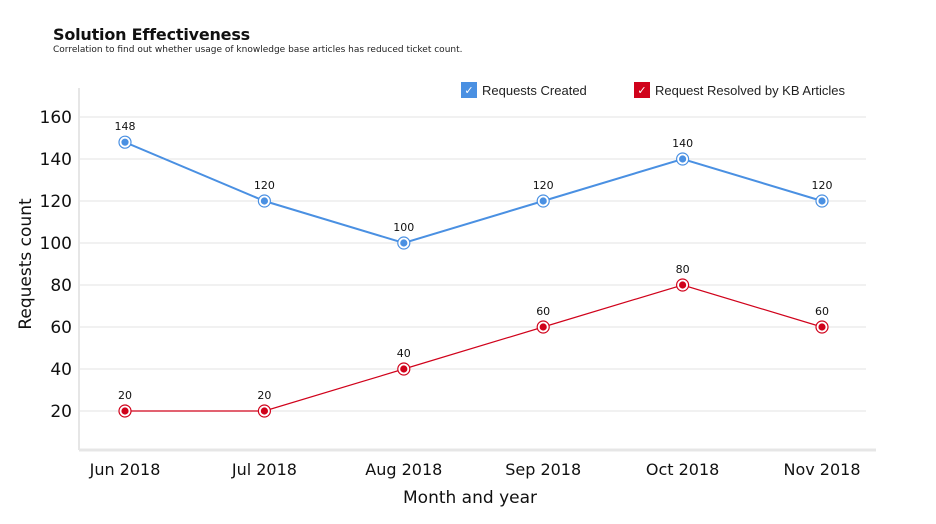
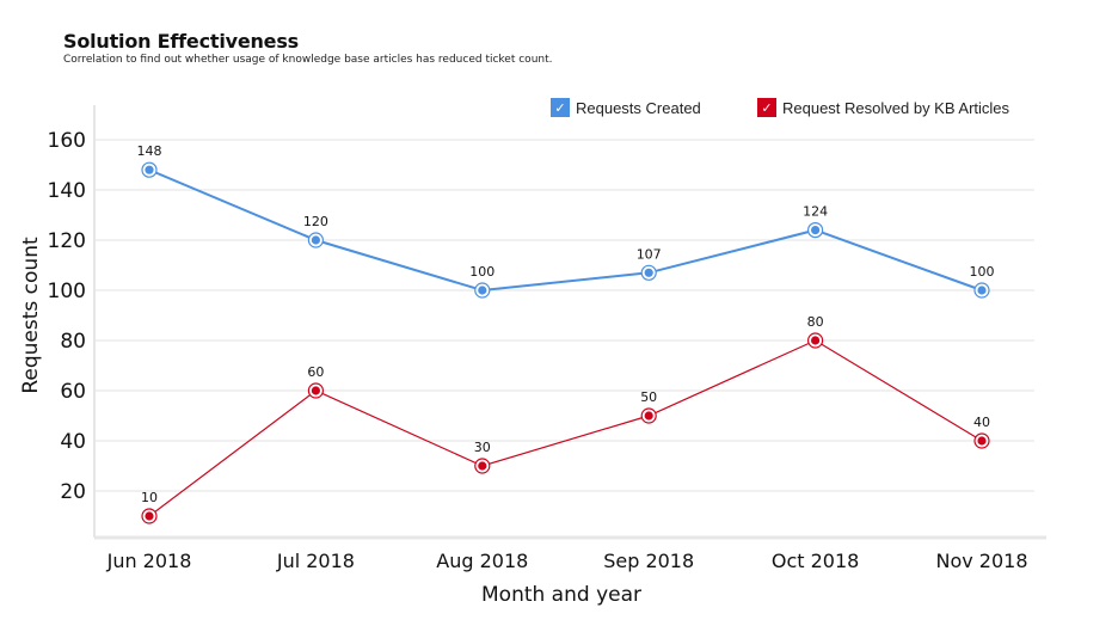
Request Resolved by KB Articles/Jun 2018: 20 -> 10
Request Resolved by KB Articles/Jul 2018: 20 -> 60
Request Resolved by KB Articles/Aug 2018: 40 -> 30
Requests Created/Sep 2018: 120 -> 107
Request Resolved by KB Articles/Sep 2018: 60 -> 50
Requests Created/Oct 2018: 140 -> 124
Requests Created/Nov 2018: 120 -> 100
Request Resolved by KB Articles/Nov 2018: 60 -> 40
